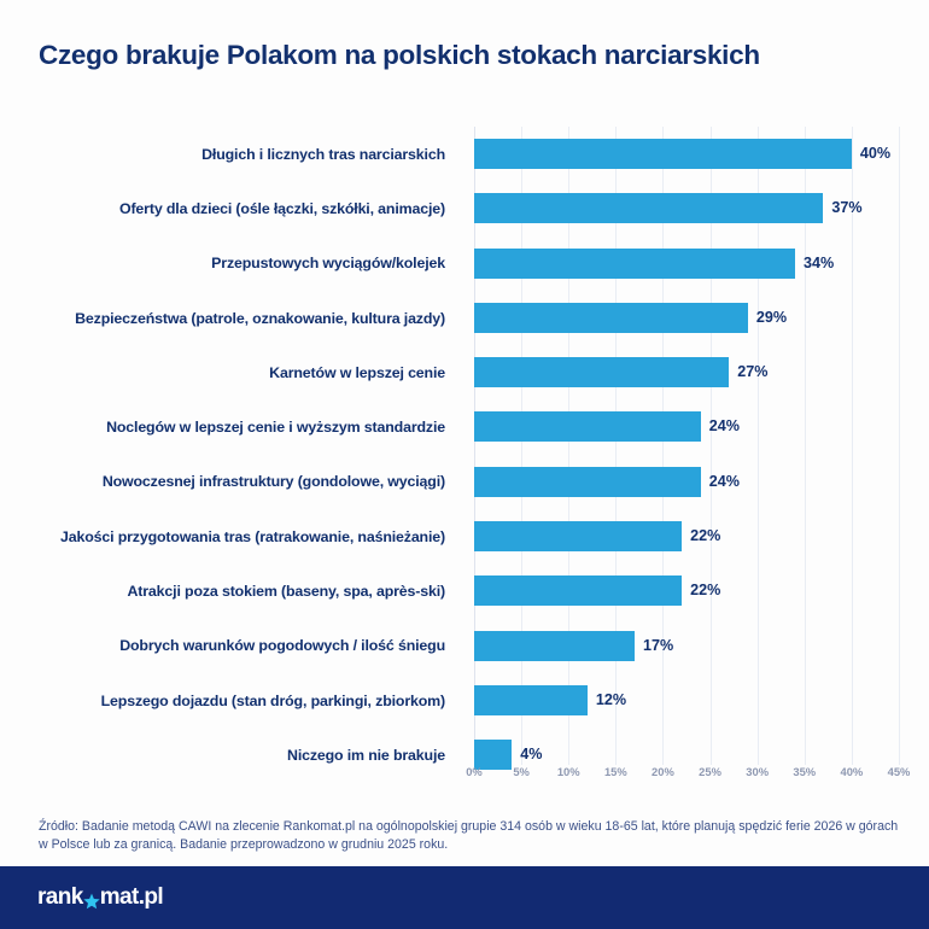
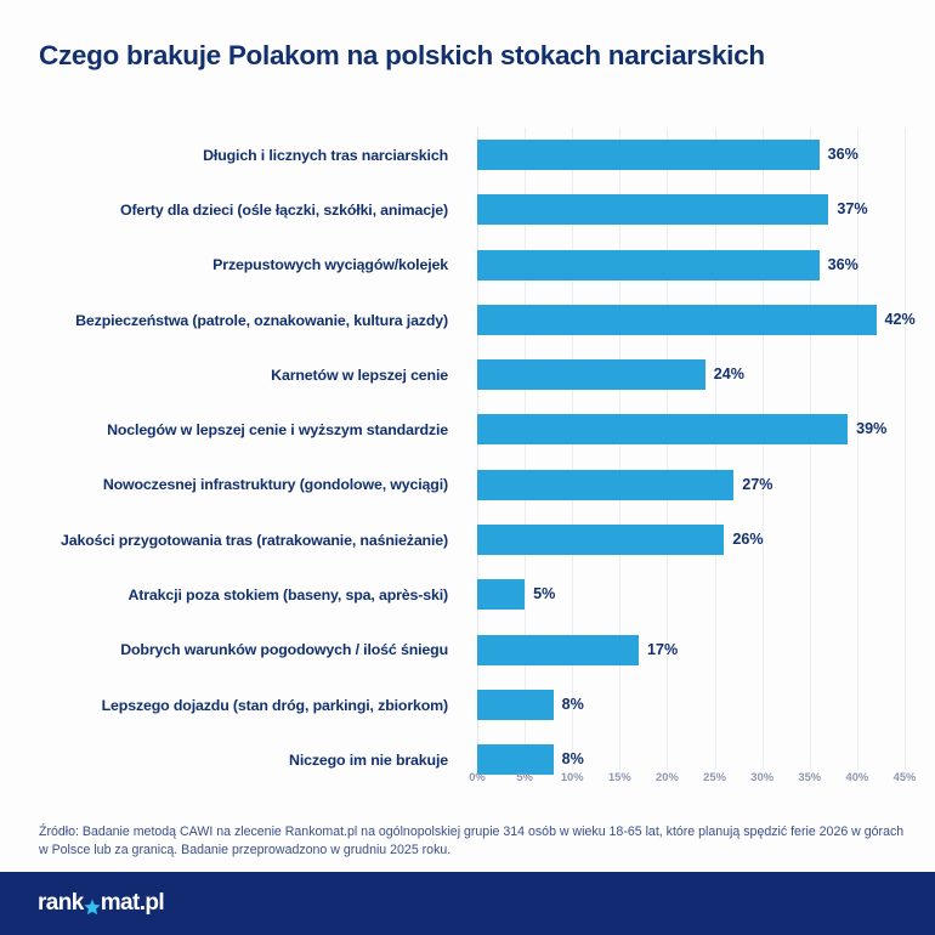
Długich i licznych tras narciarskich: 40% -> 36%
Przepustowych wyciągów/kolejek: 34% -> 36%
Bezpieczeństwa (patrole, oznakowanie, kultura jazdy): 29% -> 42%
Karnetów w lepszej cenie: 27% -> 24%
Noclegów w lepszej cenie i wyższym standardzie: 24% -> 39%
Nowoczesnej infrastruktury (gondolowe, wyciągi): 24% -> 27%
Jakości przygotowania tras (ratrakowanie, naśnieżanie): 22% -> 26%
Atrakcji poza stokiem (baseny, spa, après-ski): 22% -> 5%
Lepszego dojazdu (stan dróg, parkingi, zbiorkom): 12% -> 8%
Niczego im nie brakuje: 4% -> 8%
